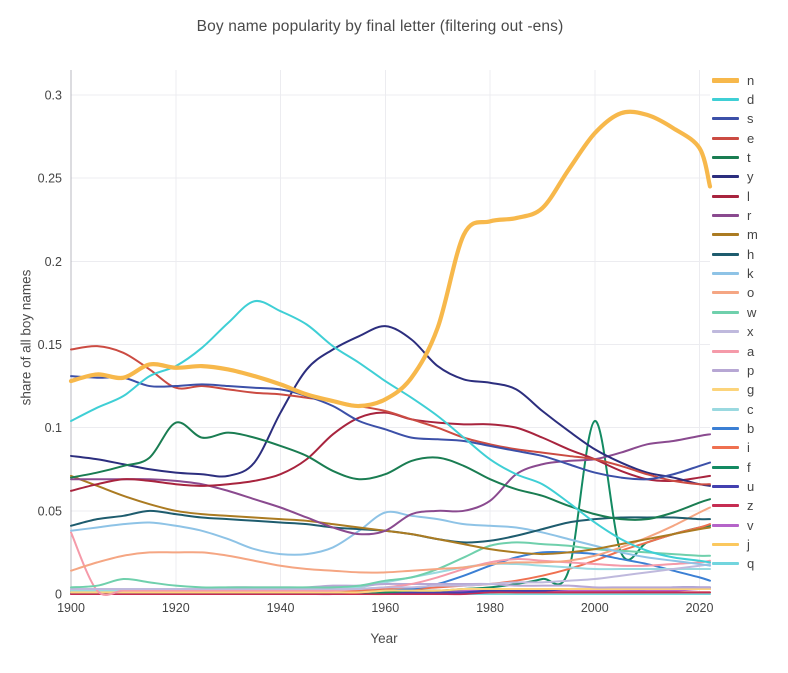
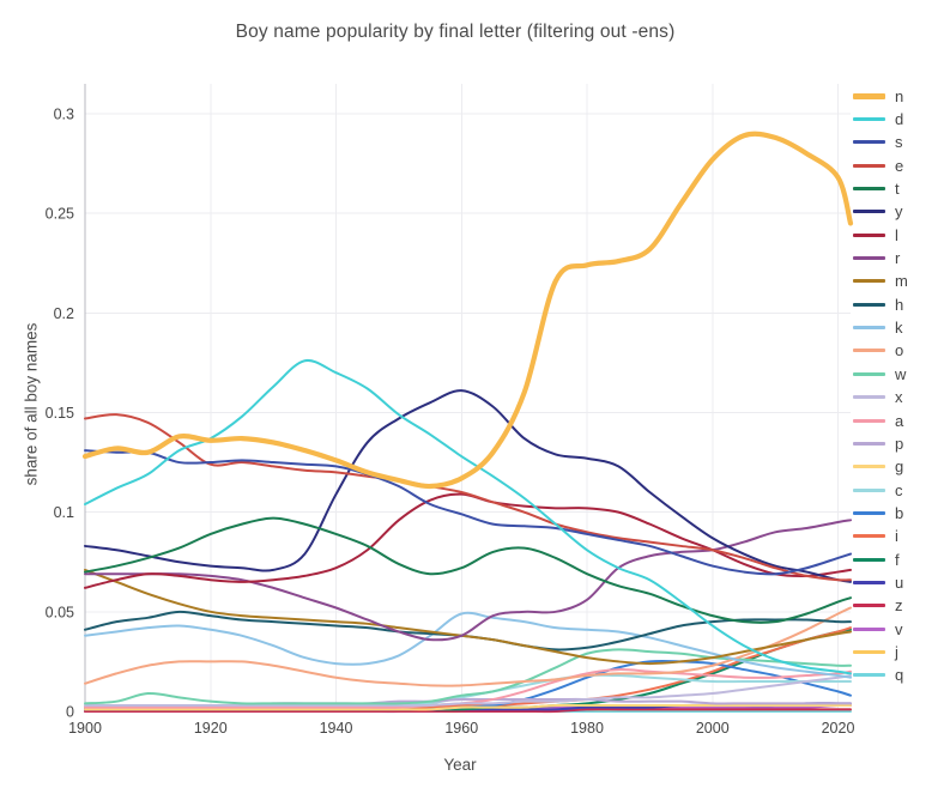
a/1900: 0.037 -> 0.002
t/1920: 0.103 -> 0.089
f/2000: 0.104 -> 0.019
